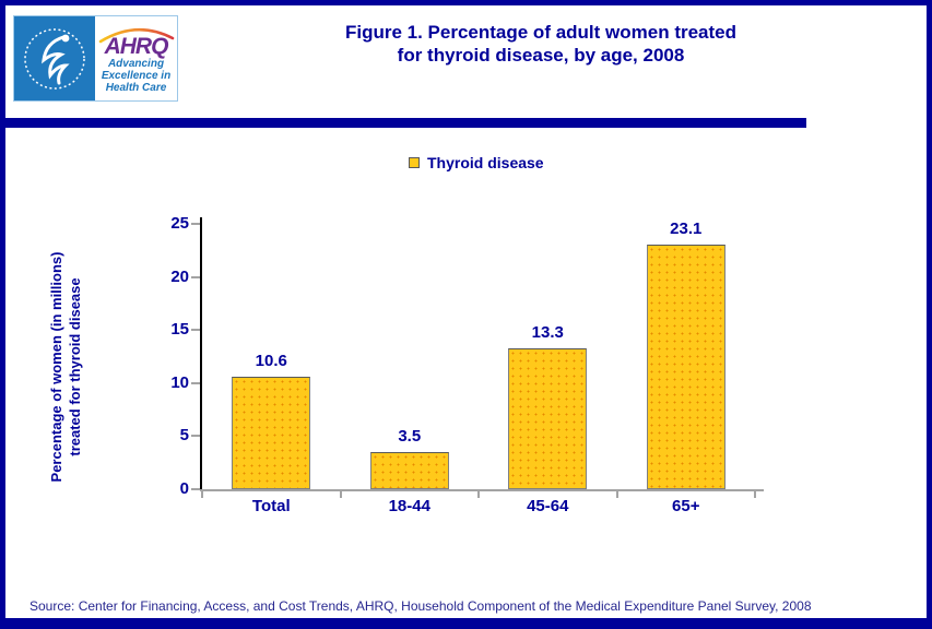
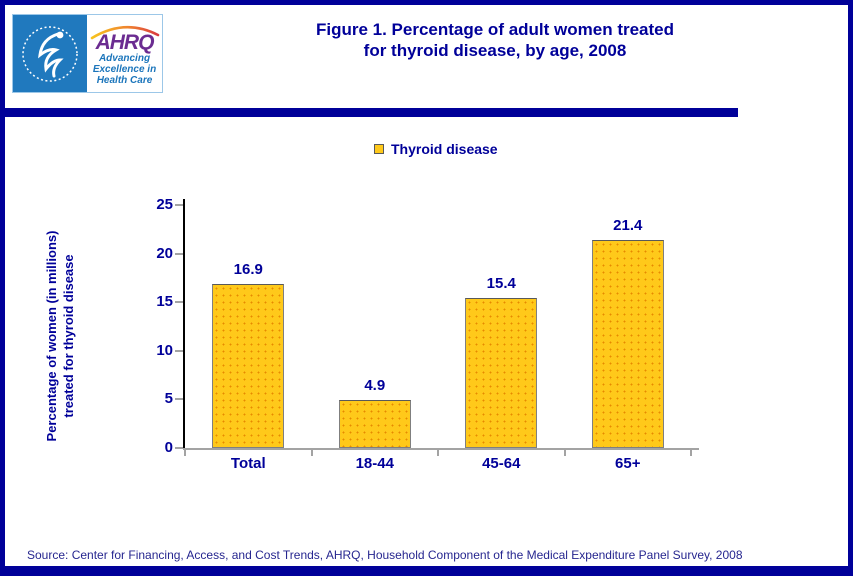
Total: 10.6 -> 16.9
18-44: 3.5 -> 4.9
45-64: 13.3 -> 15.4
65+: 23.1 -> 21.4
